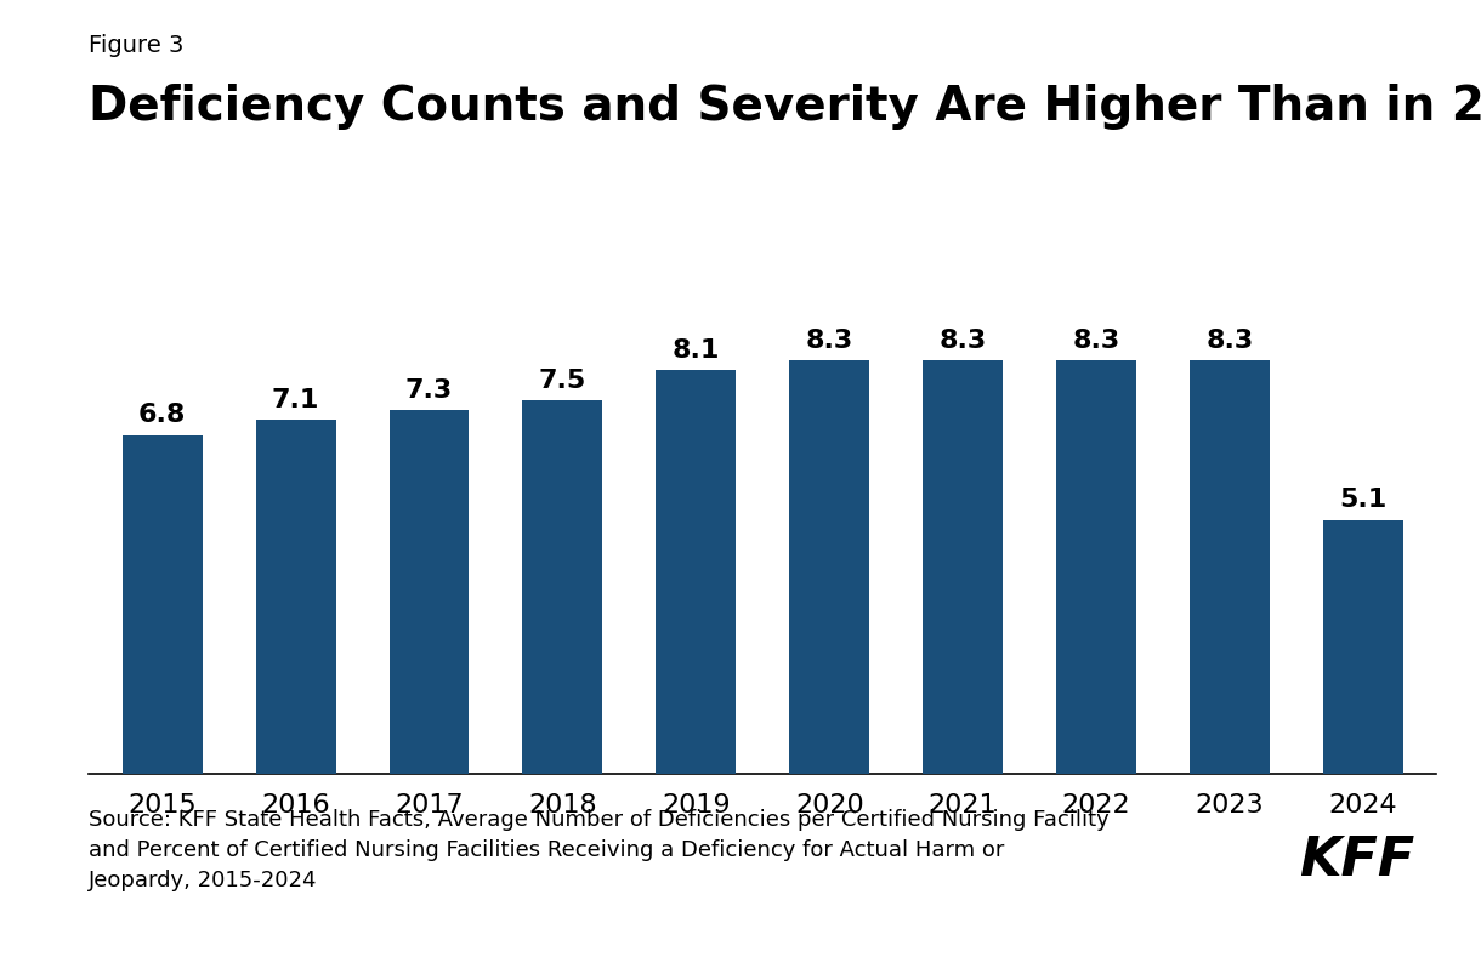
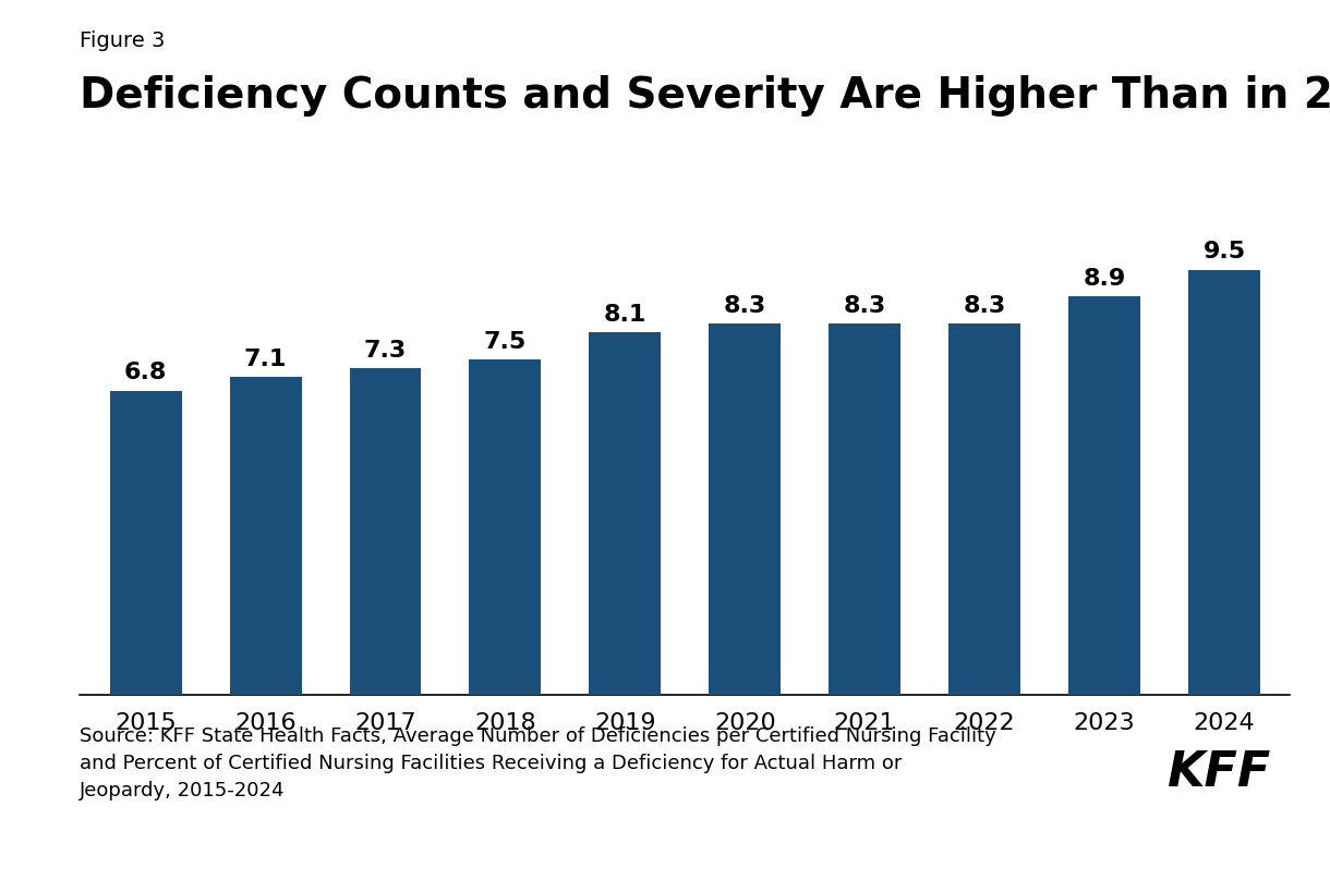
2023: 8.3 -> 8.9
2024: 5.1 -> 9.5
